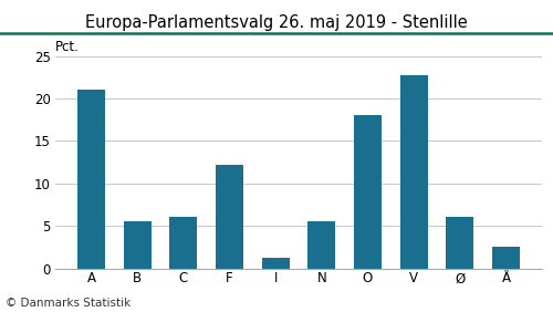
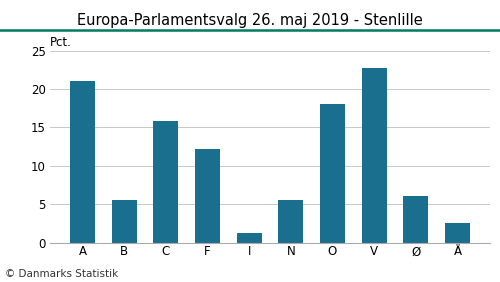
C: 6.0 -> 15.8
